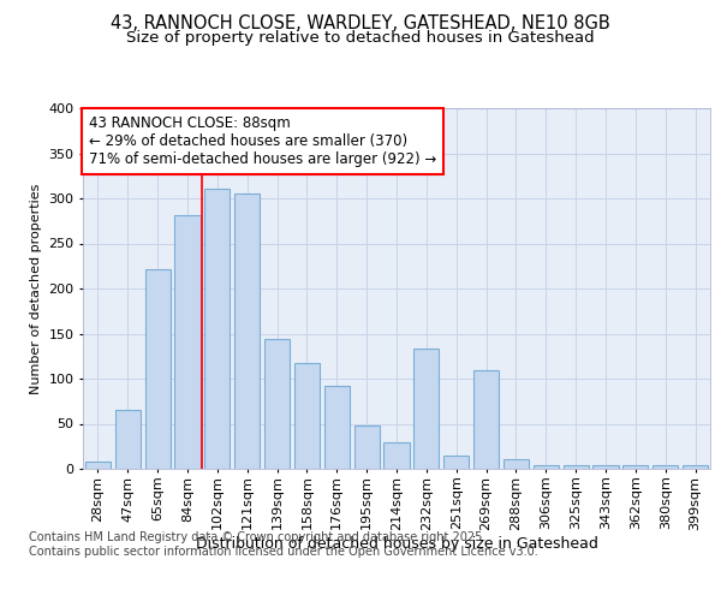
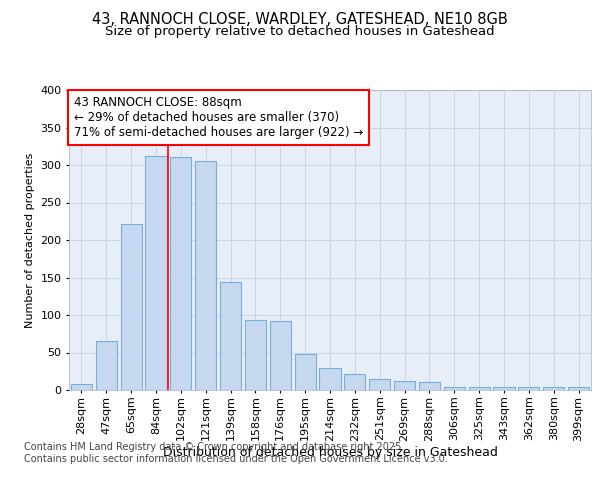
84sqm: 282 -> 312
158sqm: 118 -> 93
232sqm: 134 -> 22
269sqm: 110 -> 12
